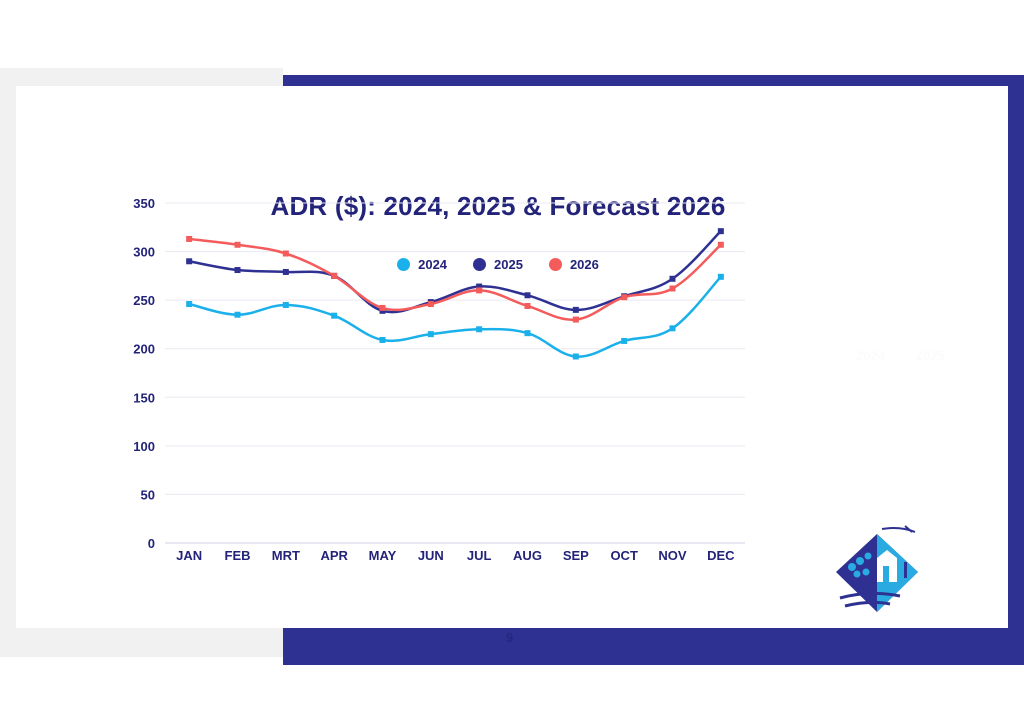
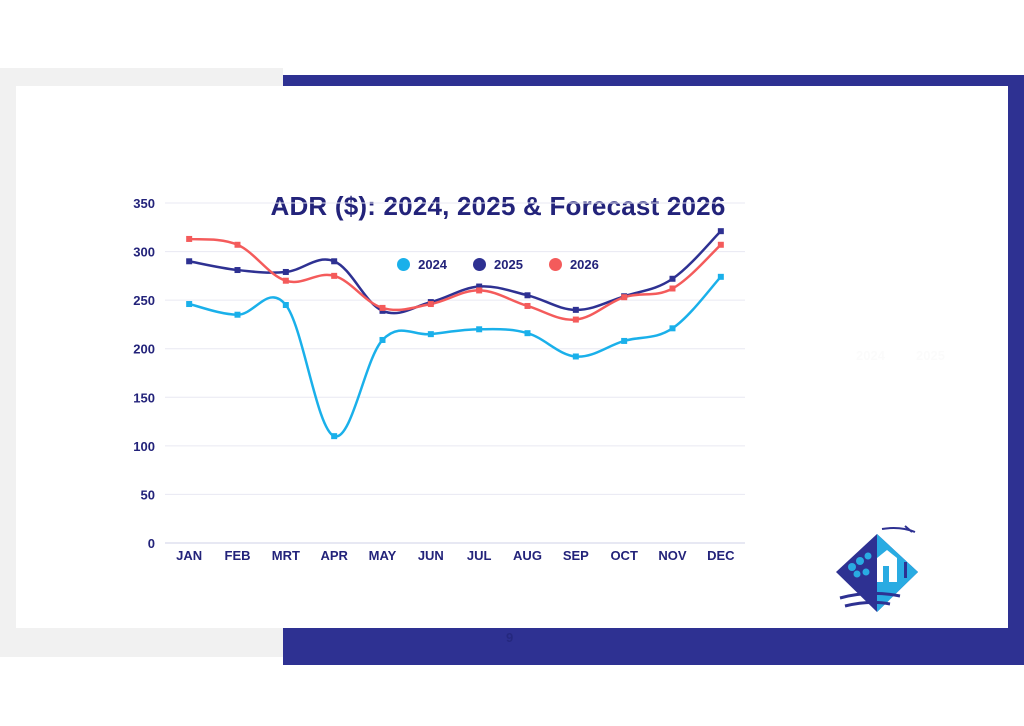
2026/MRT: 300 -> 270
2024/APR: 230 -> 110
2025/APR: 280 -> 290
